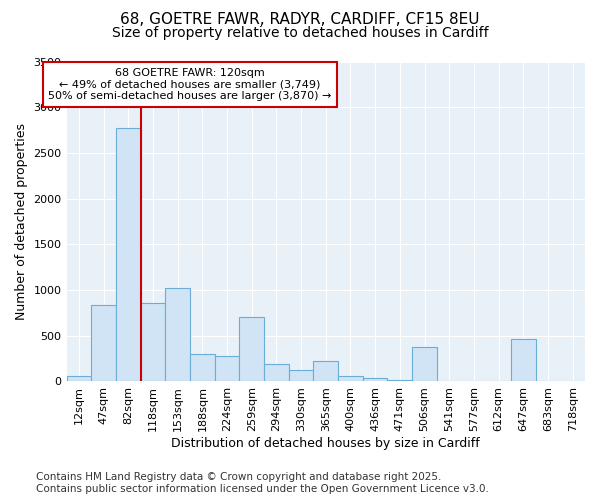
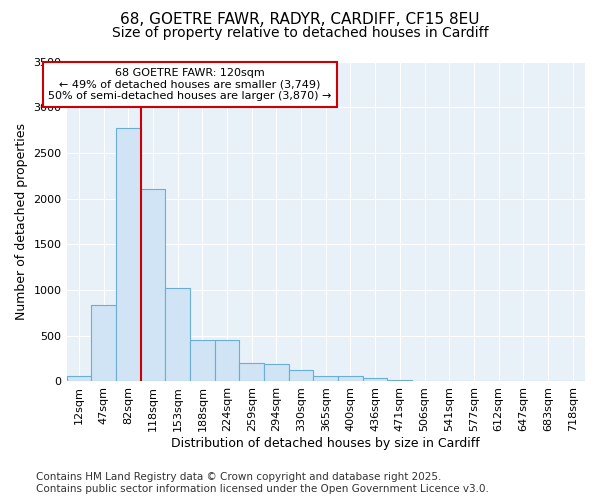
118sqm: 860 -> 2100
188sqm: 300 -> 460
224sqm: 280 -> 460
259sqm: 700 -> 200
365sqm: 220 -> 60
506sqm: 380 -> 10
647sqm: 460 -> 0
